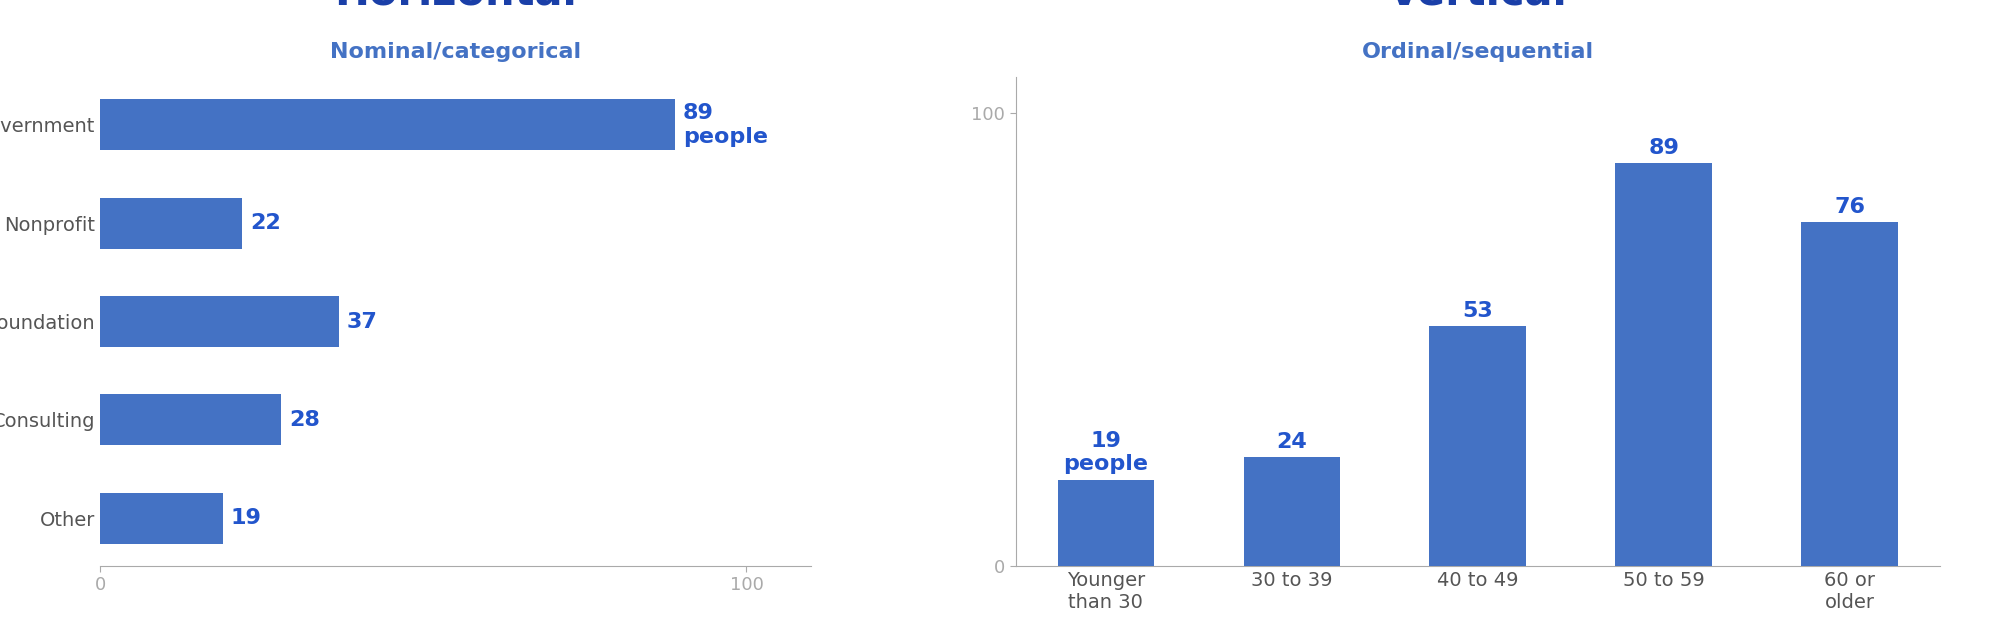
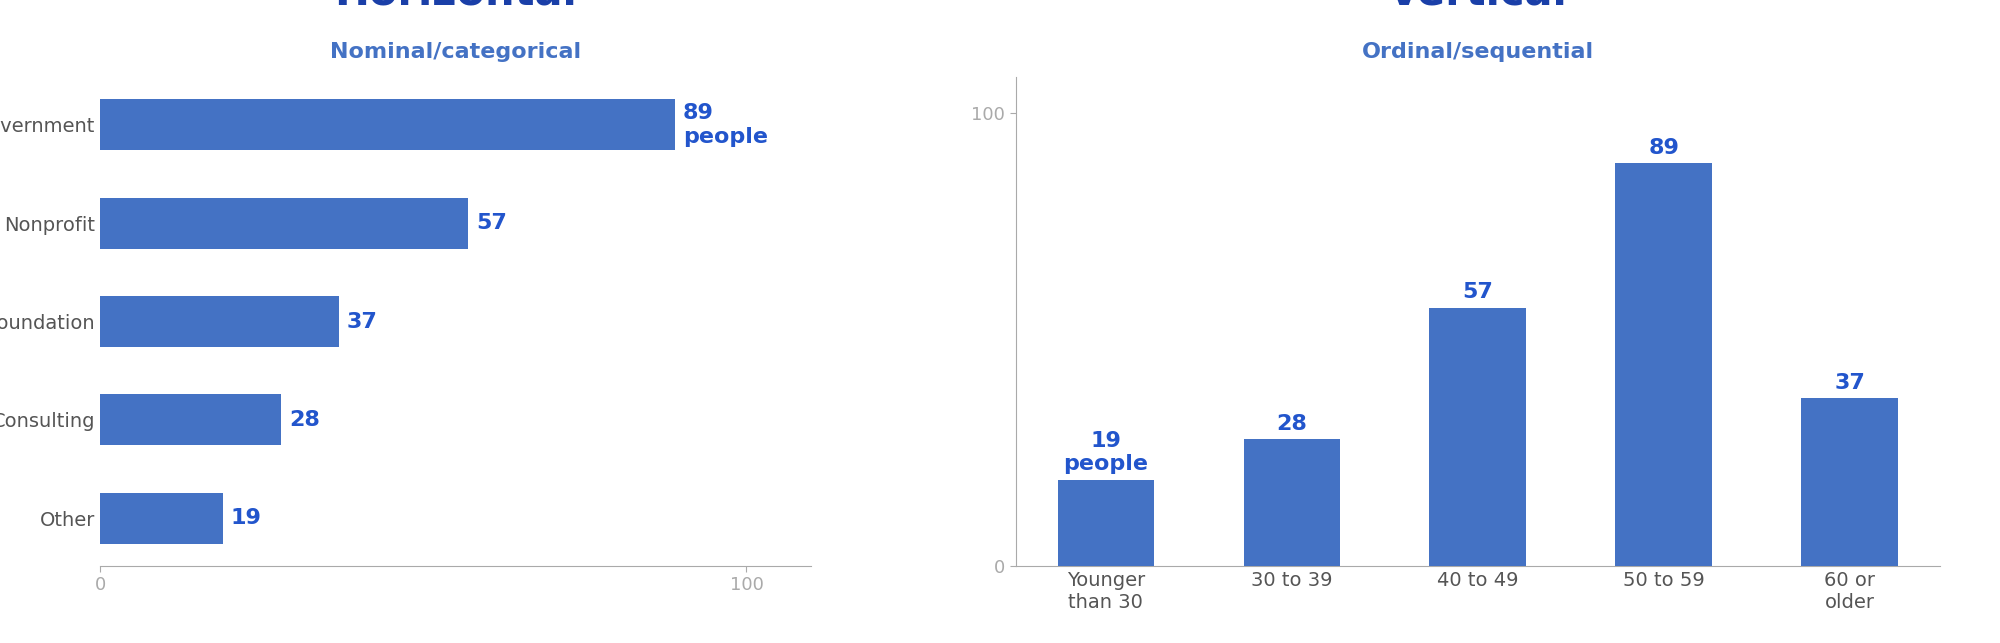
Nonprofit: 22 -> 57
30 to 39: 24 -> 28
40 to 49: 53 -> 57
60 or older: 76 -> 37
